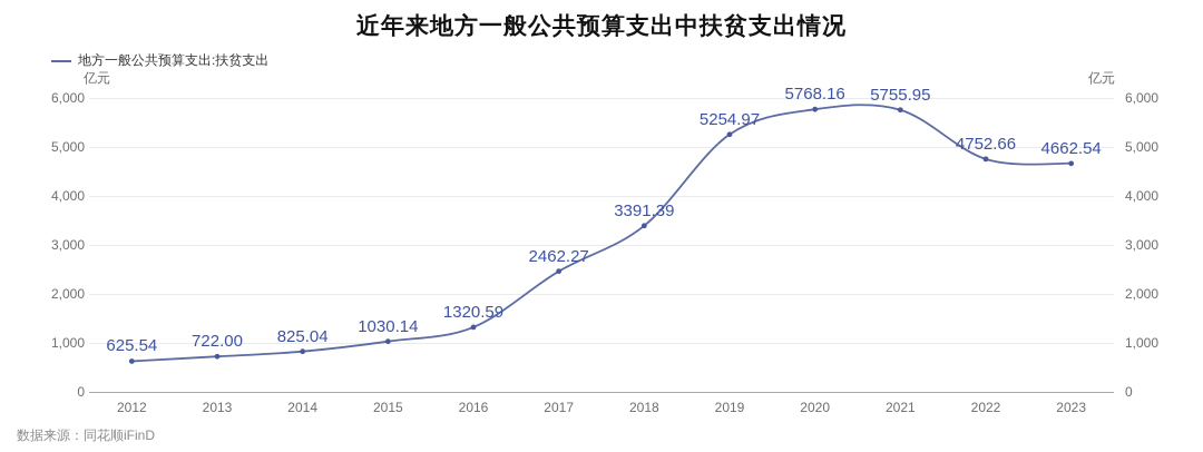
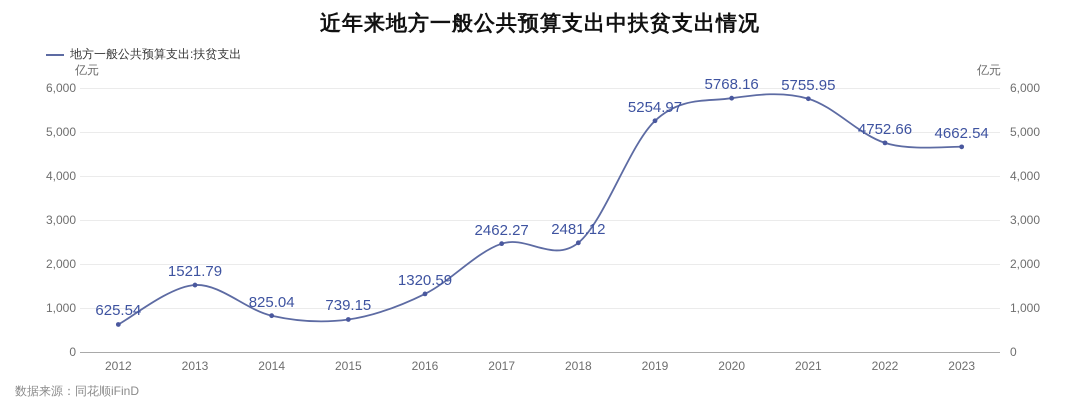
2013: 722.00 -> 1521.79
2015: 1030.14 -> 739.15
2018: 3391.39 -> 2481.12
